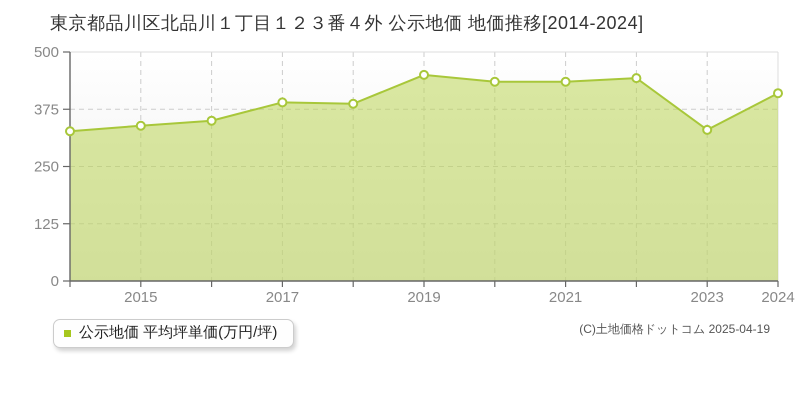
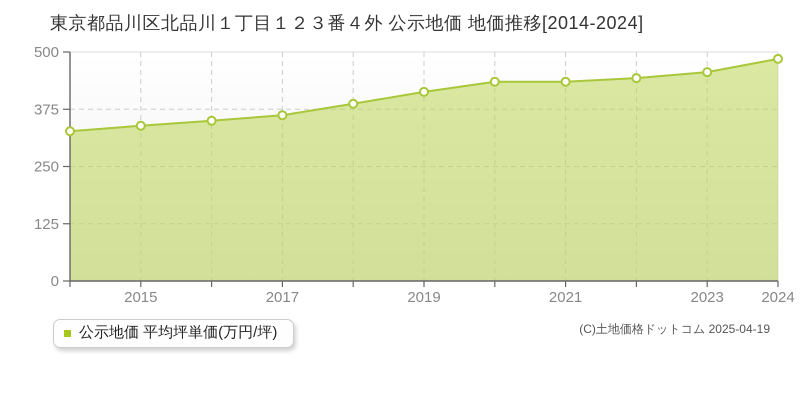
2017: 390 -> 360
2019: 450 -> 410
2023: 330 -> 460
2024: 410 -> 480
